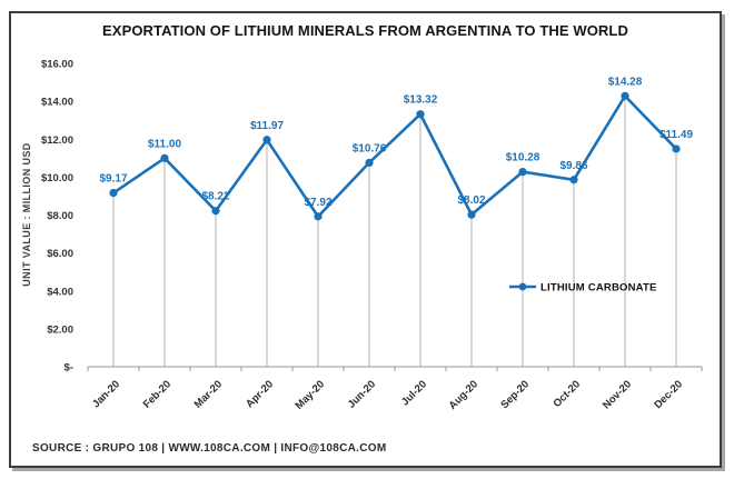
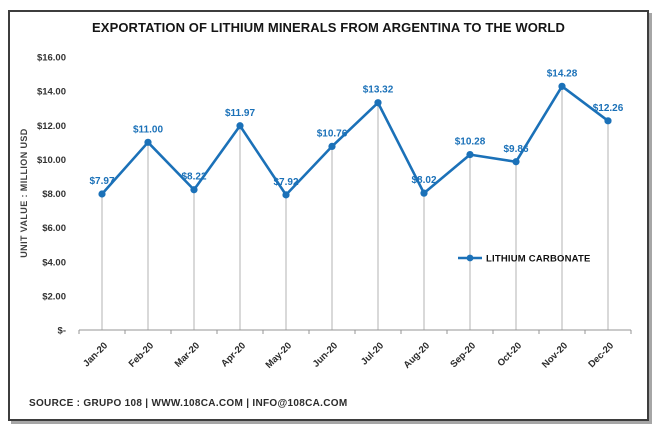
Jan-20: $9.17 -> $7.97
Dec-20: $11.49 -> $12.26
